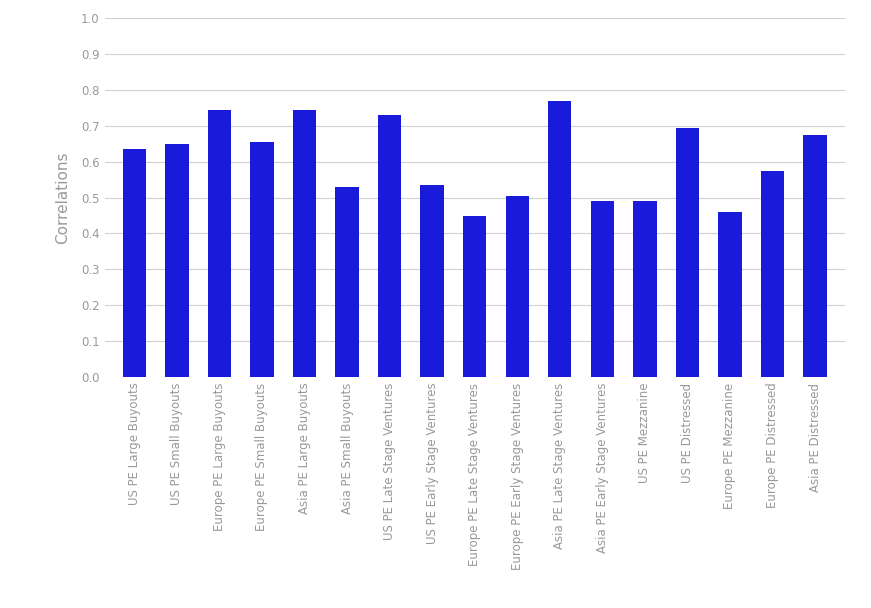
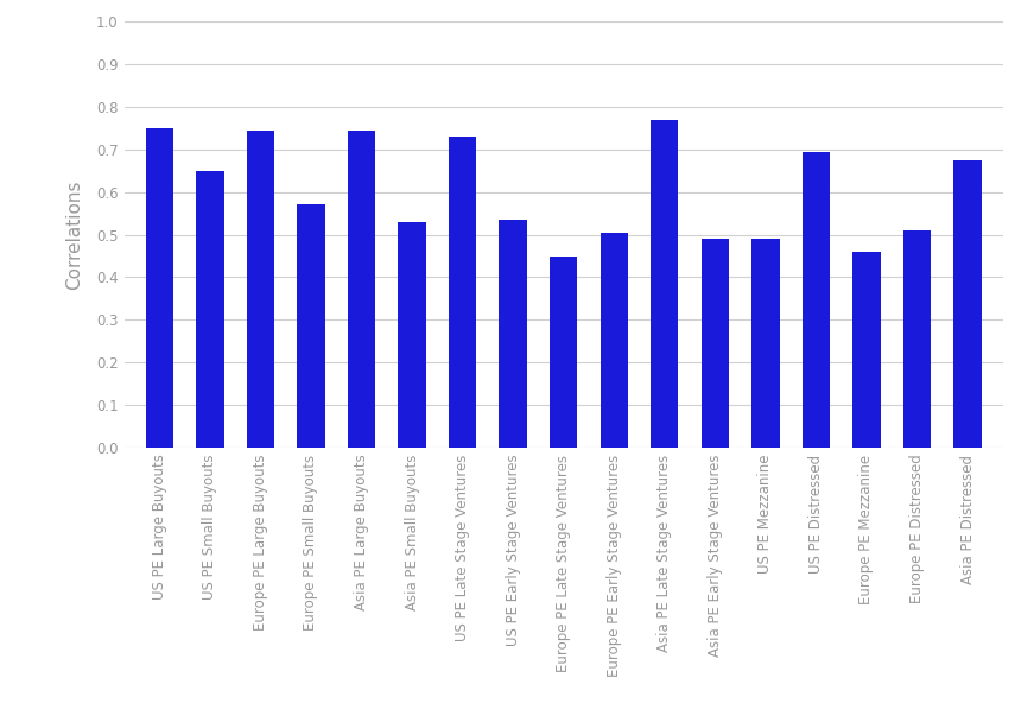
US PE Large Buyouts: 0.635 -> 0.750
Europe PE Small Buyouts: 0.655 -> 0.570
Europe PE Distressed: 0.575 -> 0.510
